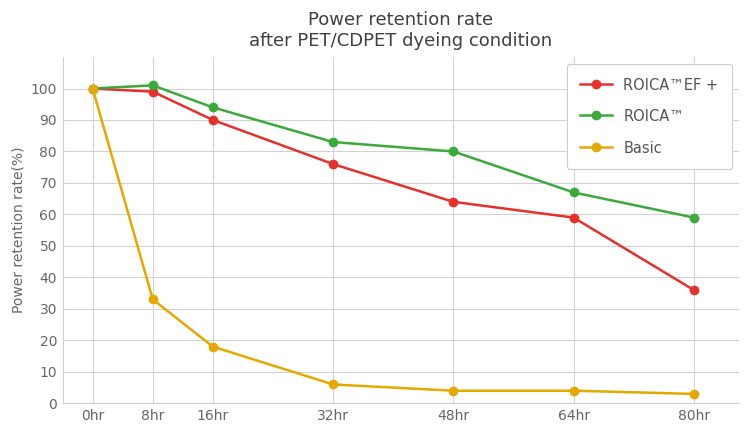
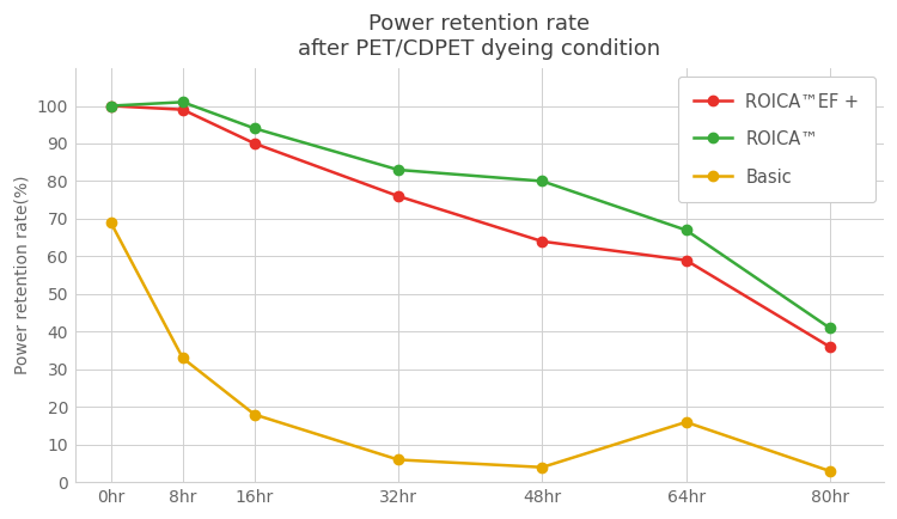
Basic/0hr: 100 -> 69
Basic/64hr: 4 -> 16
ROICA™/80hr: 59 -> 41
